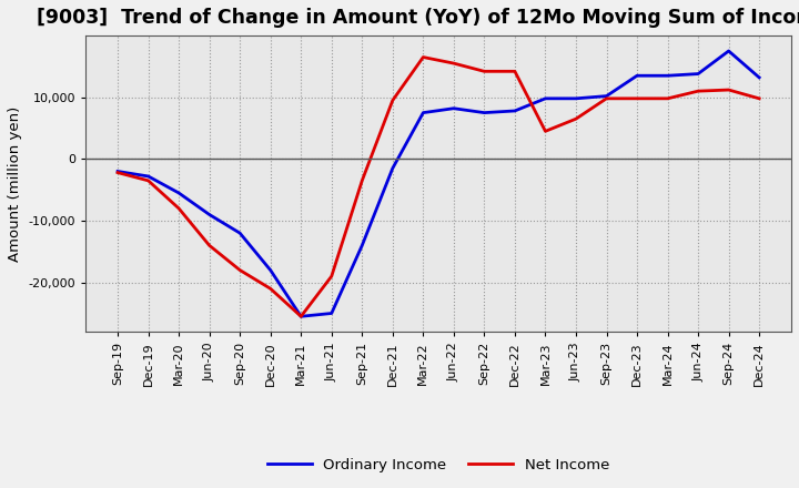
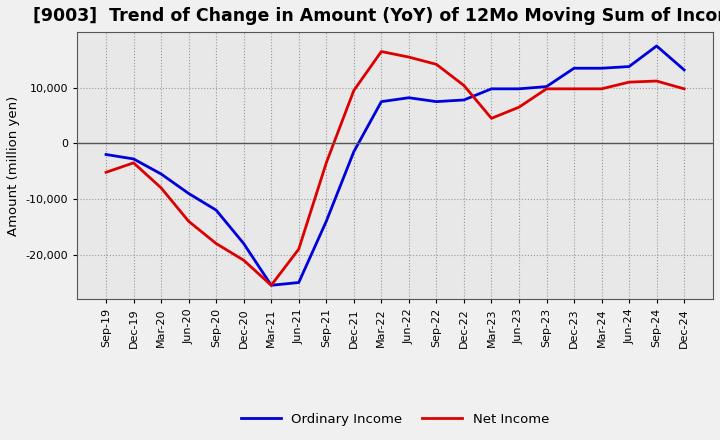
Net Income/Sep-19: -2,200 -> -5,200
Net Income/Dec-22: 14,200 -> 10,400
